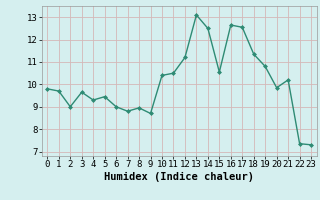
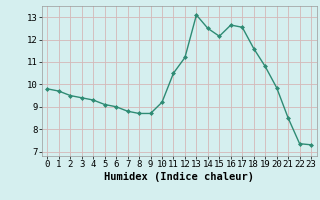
2: 9.00 -> 9.50
3: 9.65 -> 9.40
5: 9.45 -> 9.10
8: 8.95 -> 8.70
10: 10.40 -> 9.20
15: 10.55 -> 12.15
18: 11.35 -> 11.60
21: 10.20 -> 8.50
